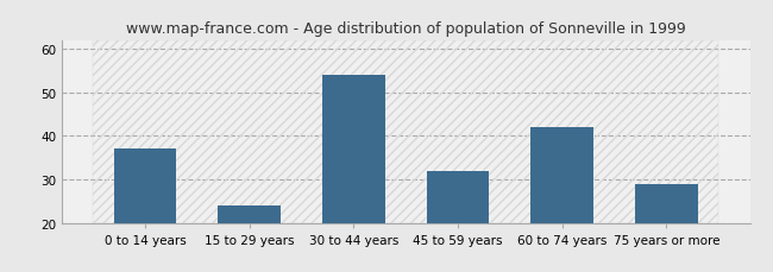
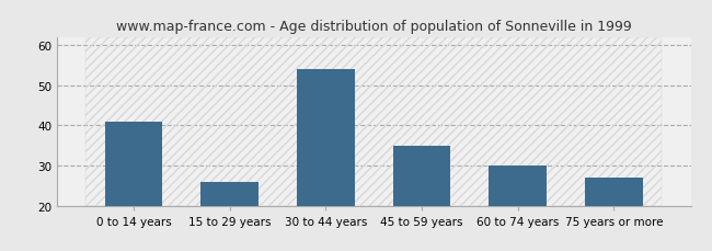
0 to 14 years: 37 -> 41
15 to 29 years: 24 -> 26
45 to 59 years: 32 -> 35
60 to 74 years: 42 -> 30
75 years or more: 29 -> 27
